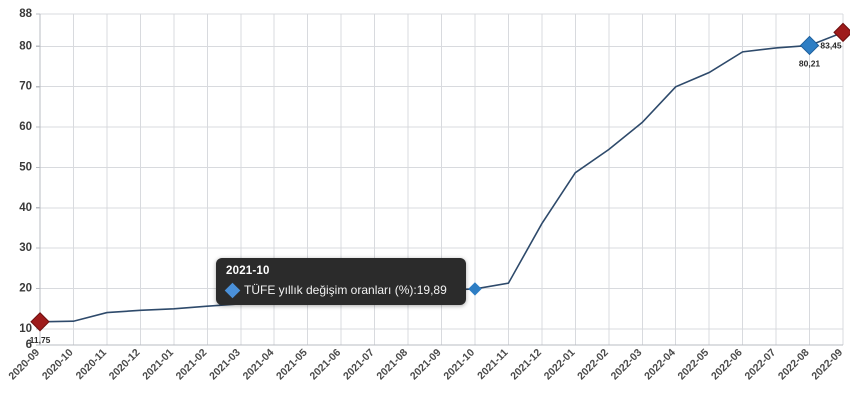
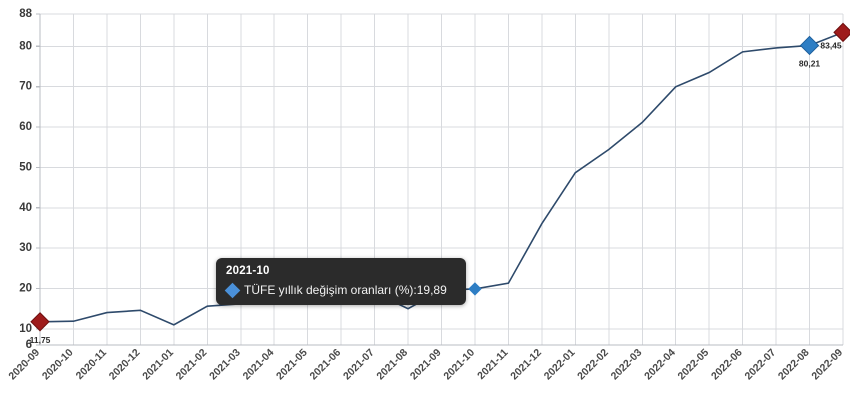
2021-01: 15 -> 11
2021-08: 19 -> 15
